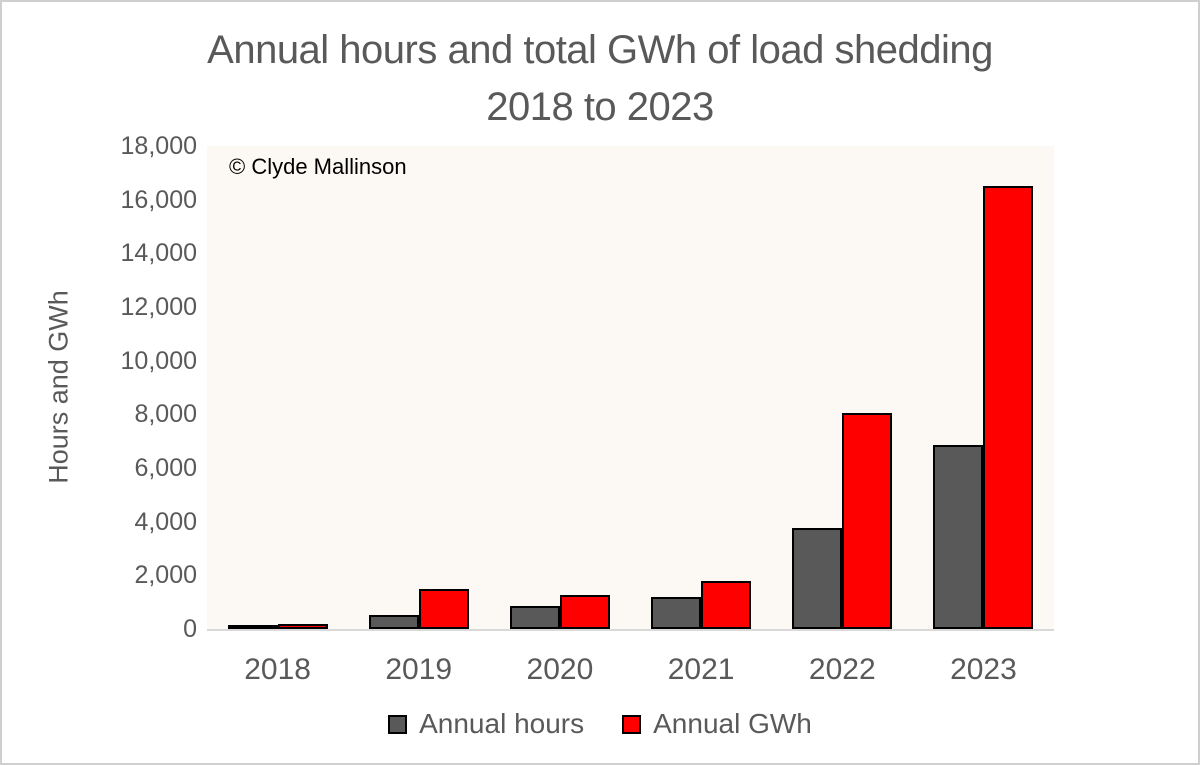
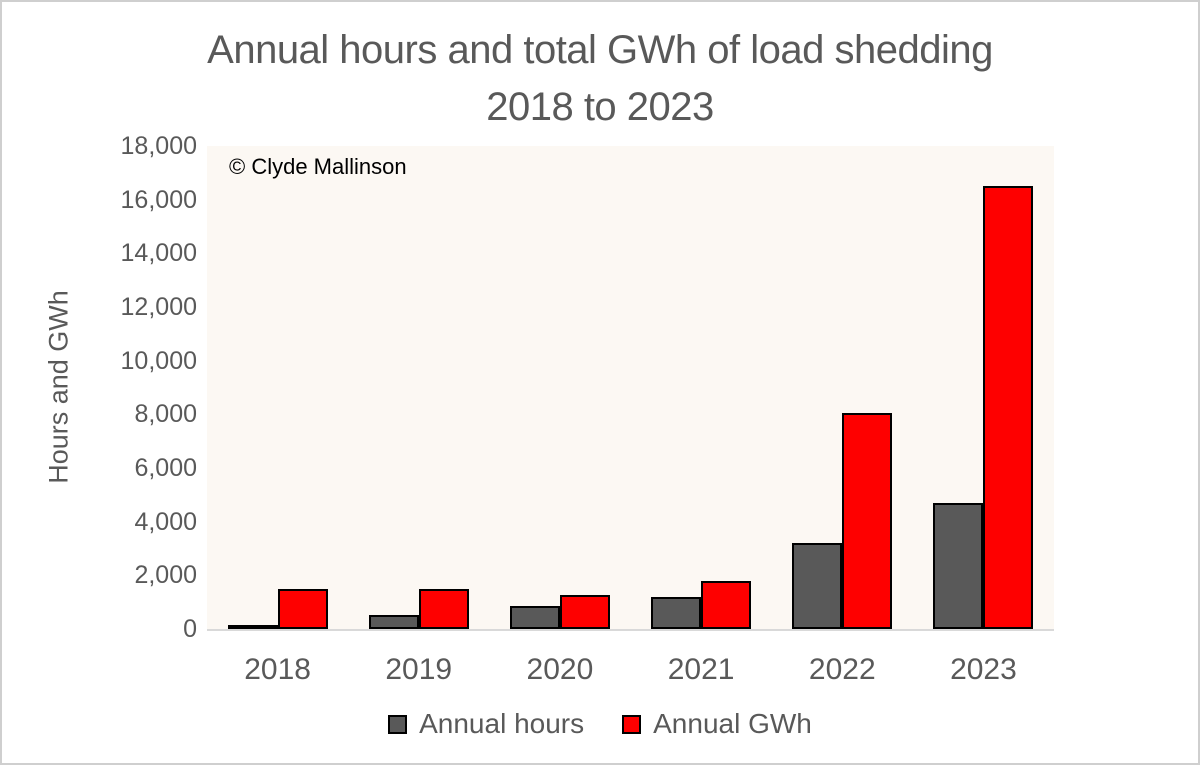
Annual GWh/2018: 200 -> 1500
Annual hours/2022: 3800 -> 3200
Annual hours/2023: 6800 -> 4700
